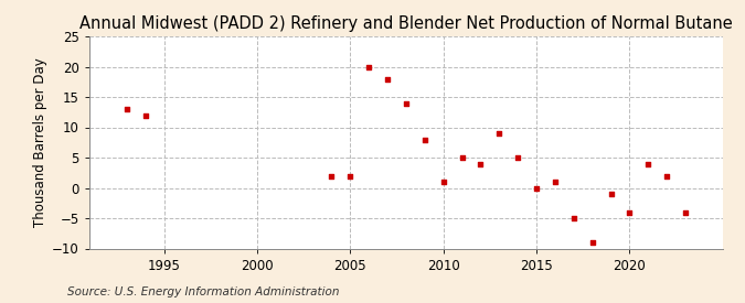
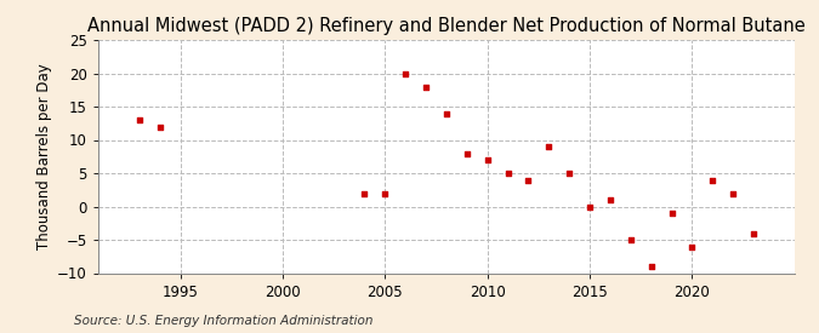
2010: 1 -> 7
2020: -4 -> -6
